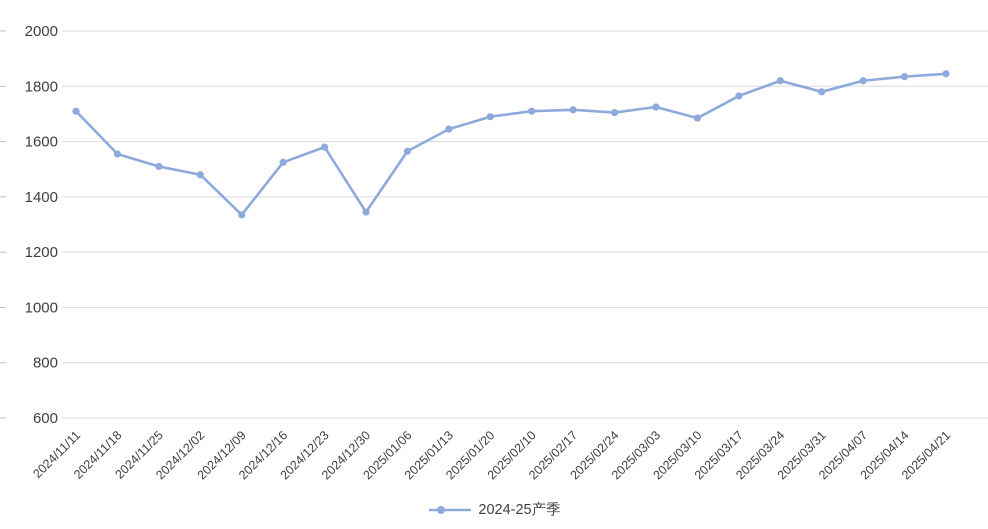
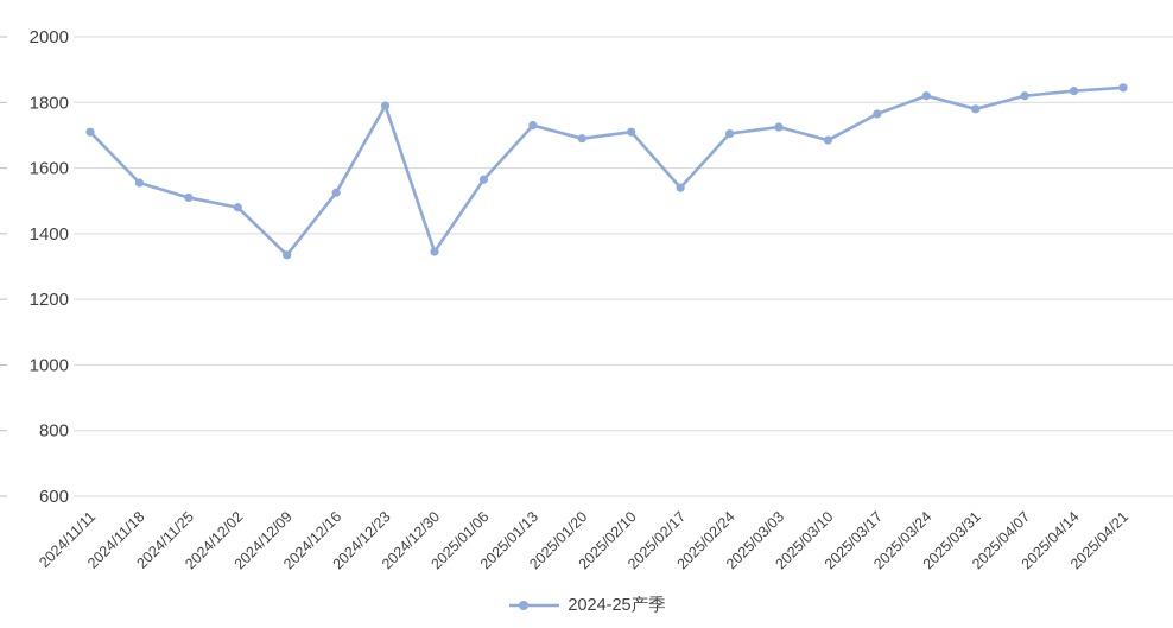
2024/12/23: 1580 -> 1790
2025/01/13: 1640 -> 1730
2025/02/17: 1720 -> 1540
